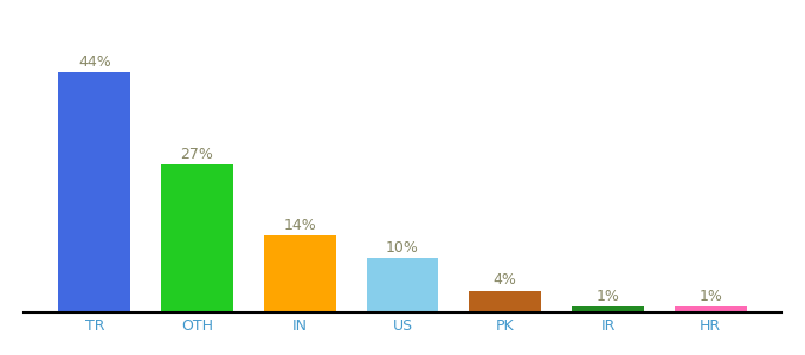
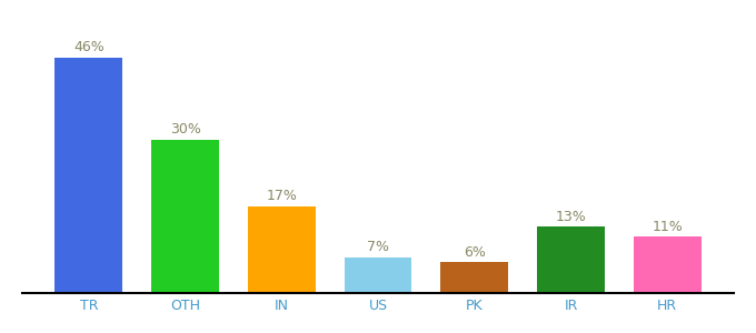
TR: 44% -> 46%
OTH: 27% -> 30%
IN: 14% -> 17%
US: 10% -> 7%
PK: 4% -> 6%
IR: 1% -> 13%
HR: 1% -> 11%
